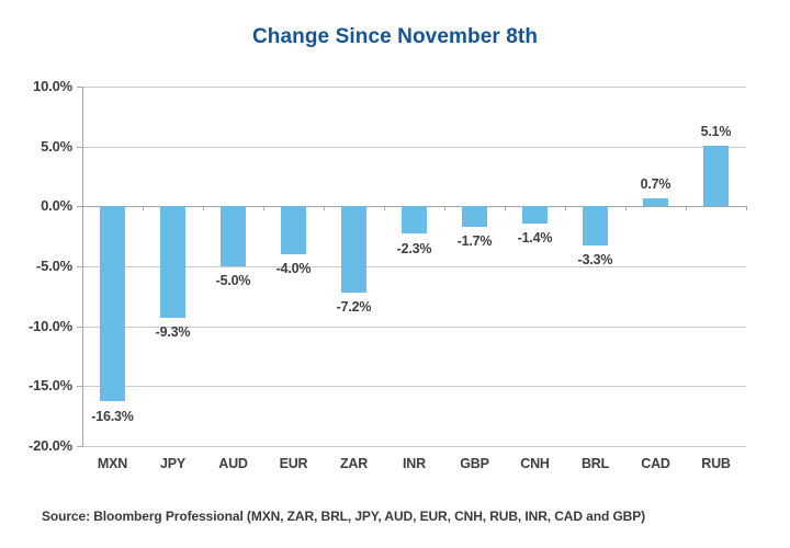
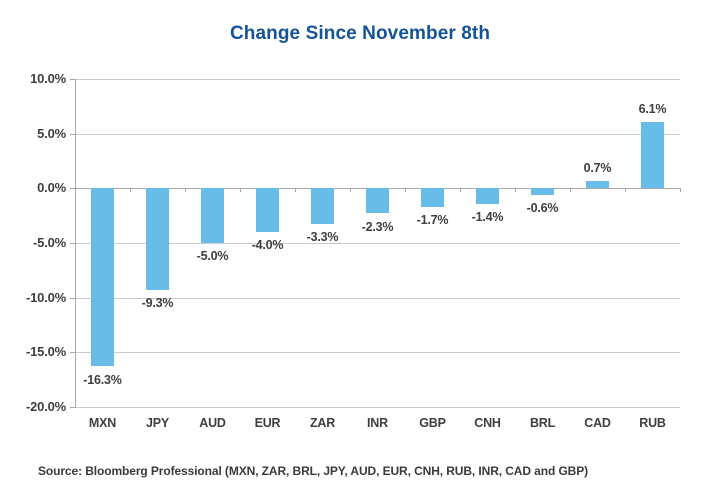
ZAR: -7.2% -> -3.3%
BRL: -3.3% -> -0.6%
RUB: 5.1% -> 6.1%
